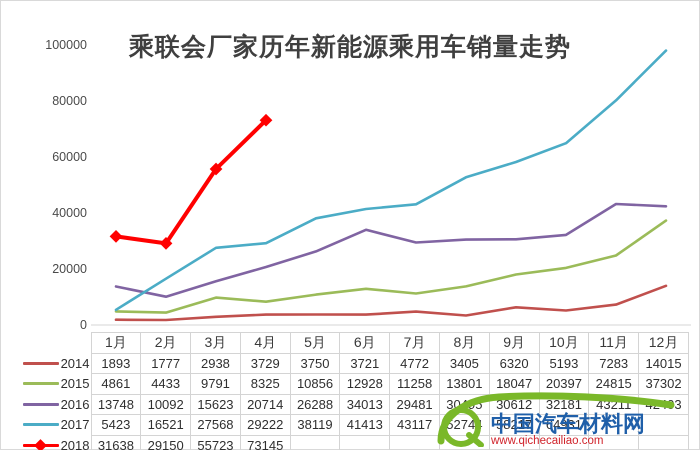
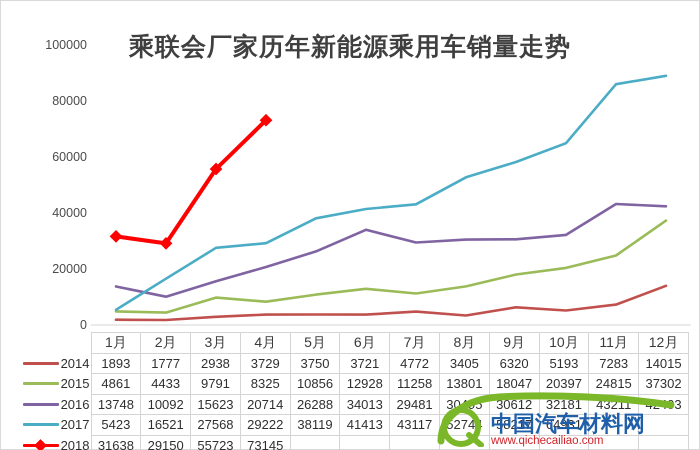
2017/11月: 80000 -> 86000
2017/12月: 98000 -> 89000
